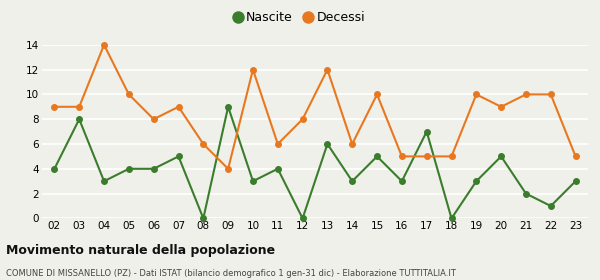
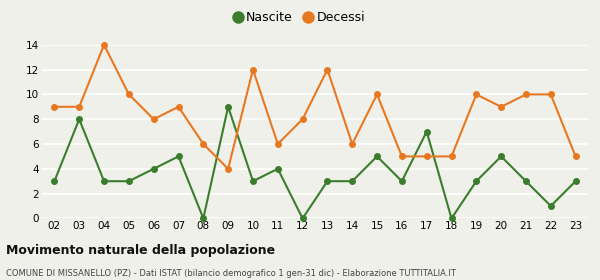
Nascite/02: 4 -> 3
Nascite/05: 4 -> 3
Nascite/13: 6 -> 3
Nascite/21: 2 -> 3
